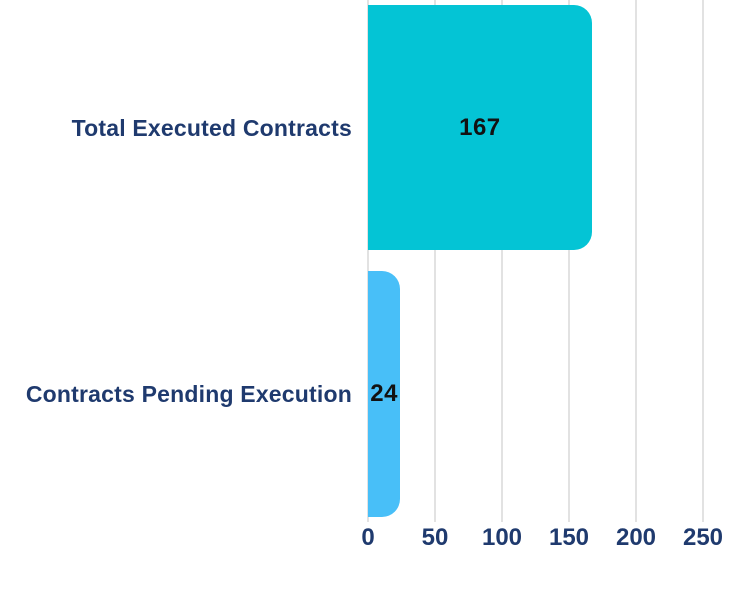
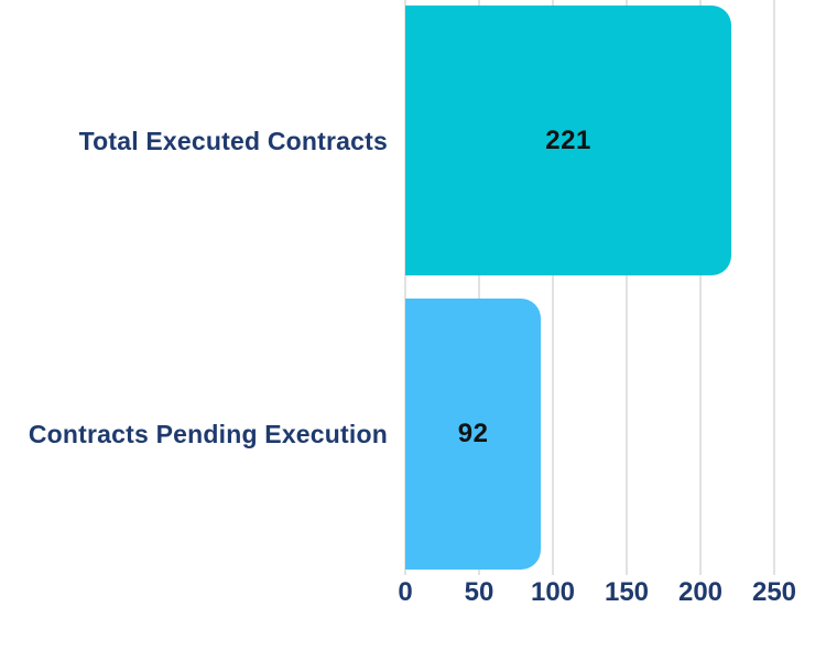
Total Executed Contracts: 167 -> 221
Contracts Pending Execution: 24 -> 92
